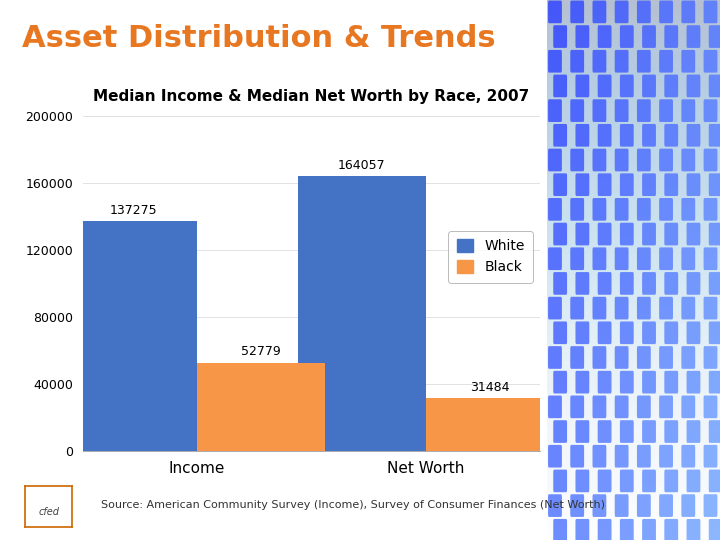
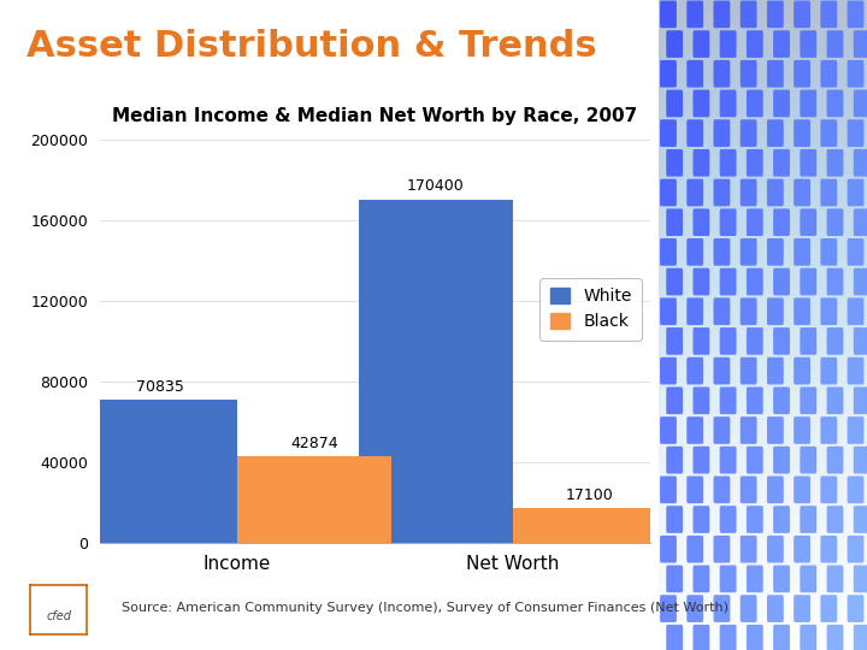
White/Income: 137275 -> 70835
Black/Income: 52779 -> 42874
White/Net Worth: 164057 -> 170400
Black/Net Worth: 31484 -> 17100
